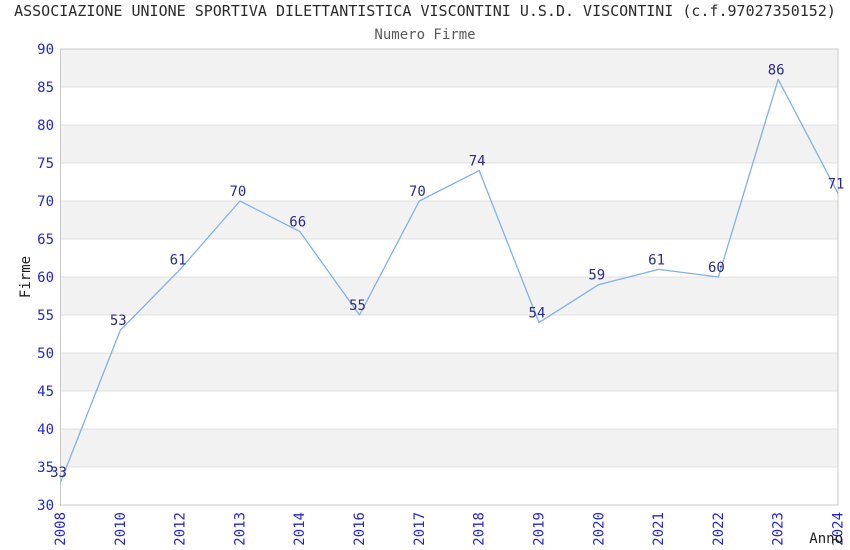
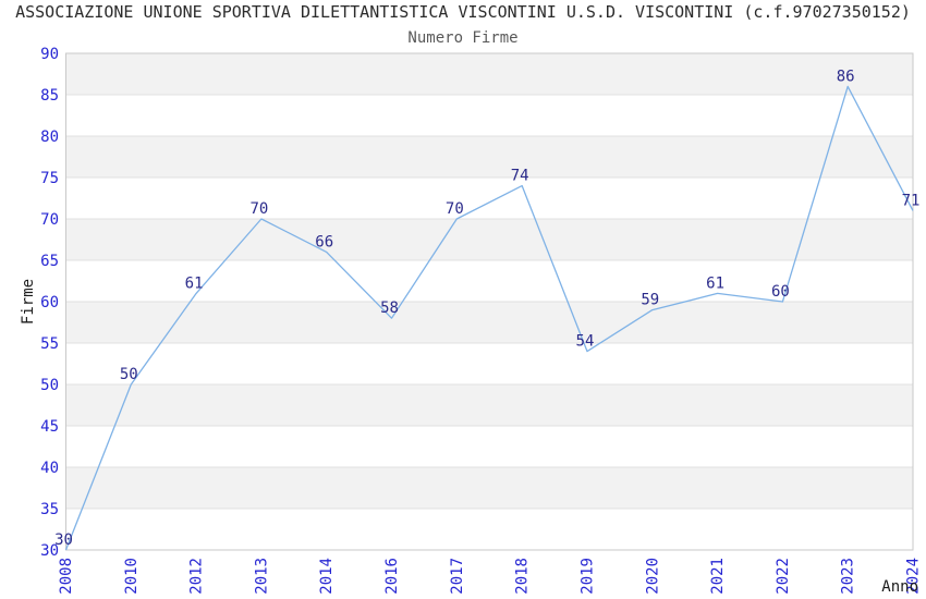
2008: 33 -> 30
2010: 53 -> 50
2016: 55 -> 58
